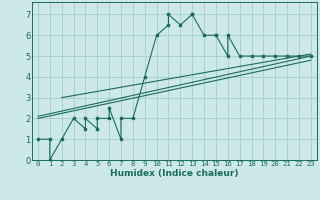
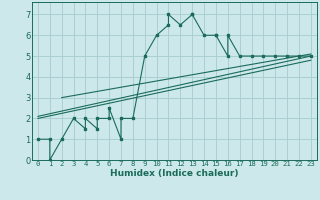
9: 4.0 -> 5.0
